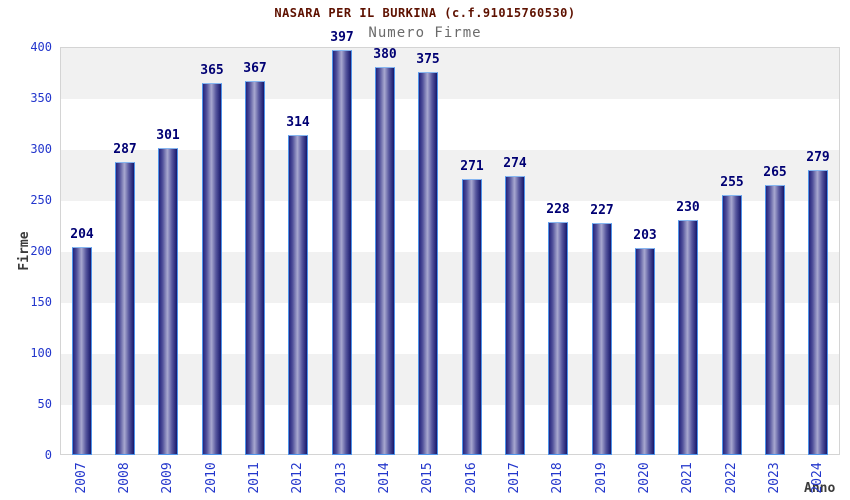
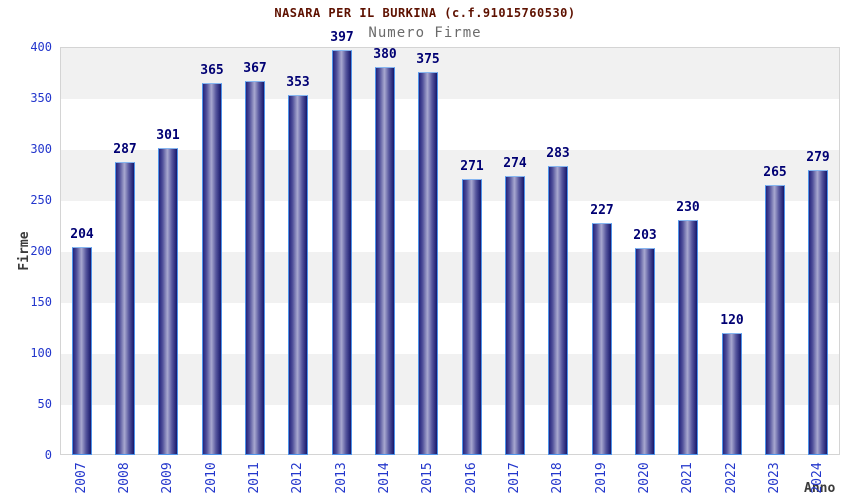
2012: 314 -> 353
2018: 228 -> 283
2022: 255 -> 120
